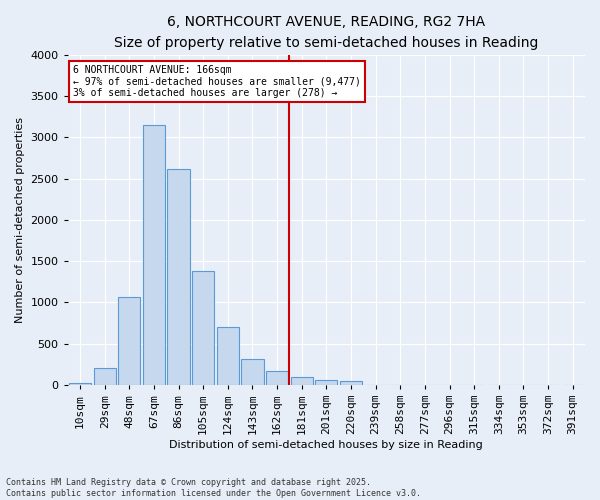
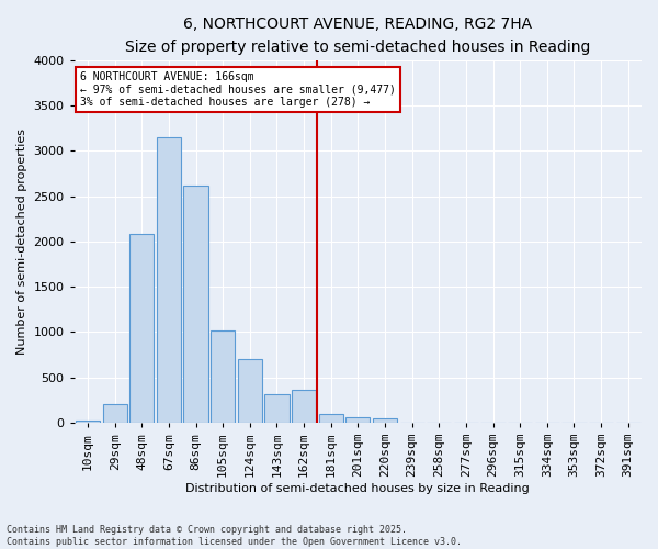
48sqm: 1070 -> 2080
105sqm: 1380 -> 1020
162sqm: 170 -> 360
